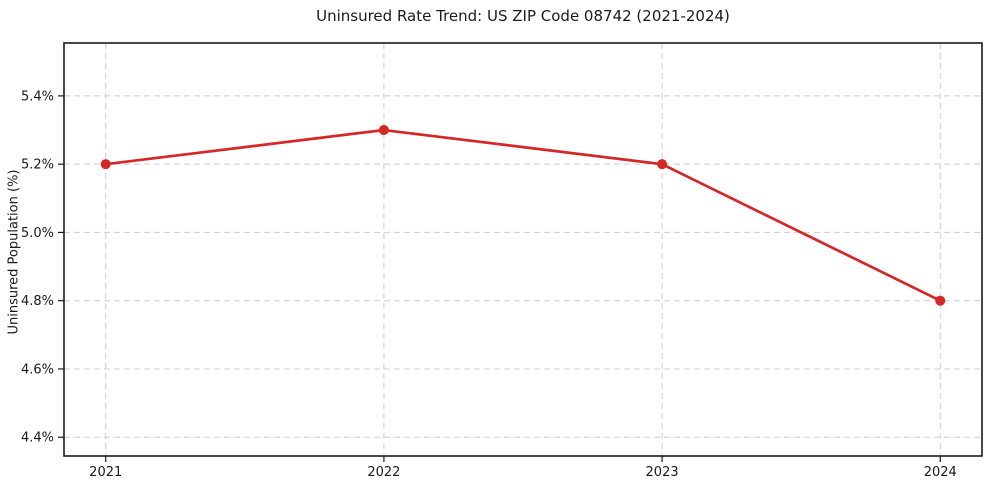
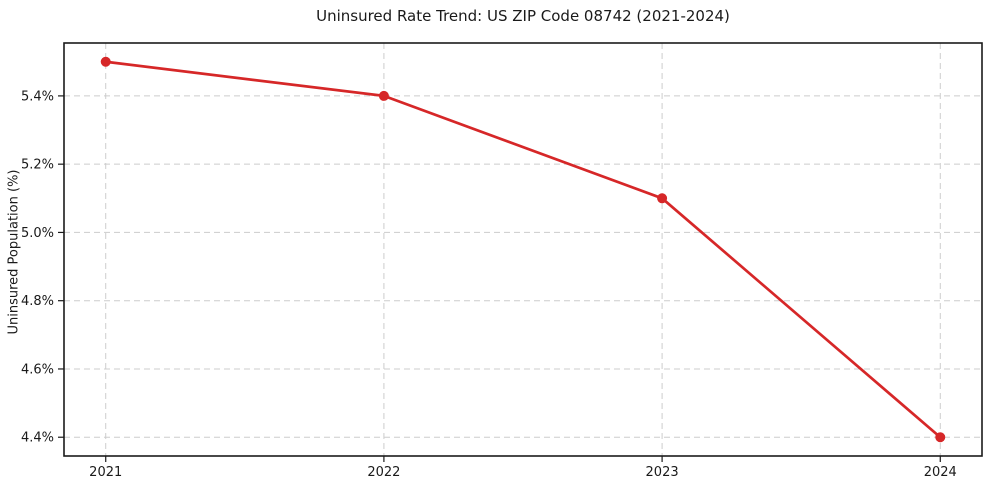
2021: 5.2% -> 5.5%
2022: 5.3% -> 5.4%
2023: 5.2% -> 5.1%
2024: 4.8% -> 4.4%
